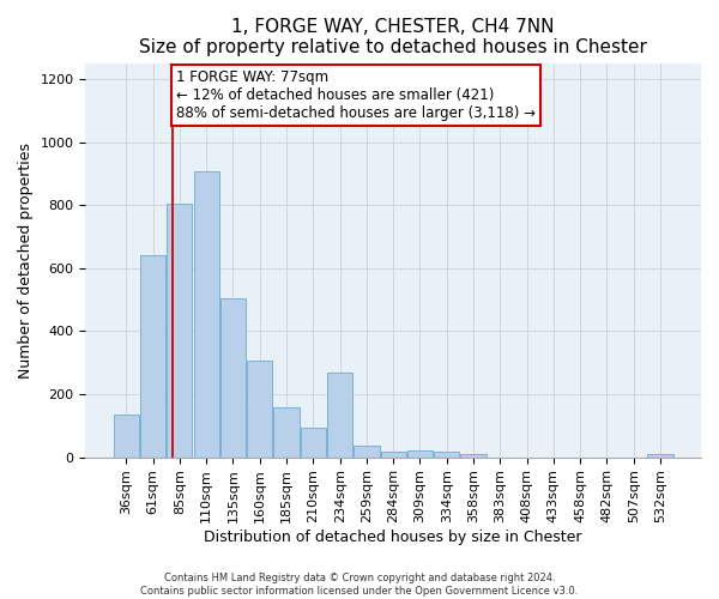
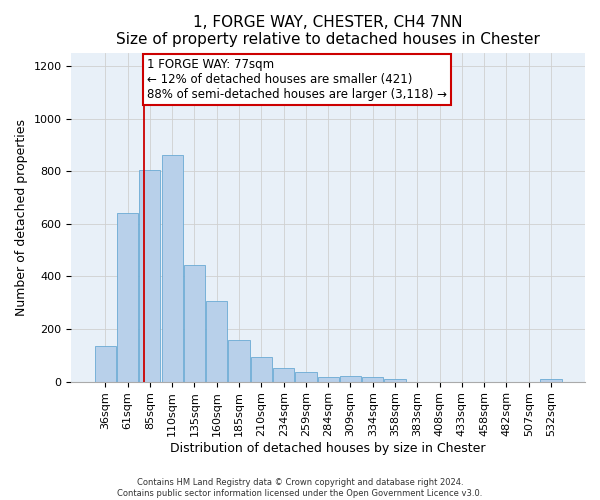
110sqm: 905 -> 860
135sqm: 505 -> 445
234sqm: 270 -> 50
